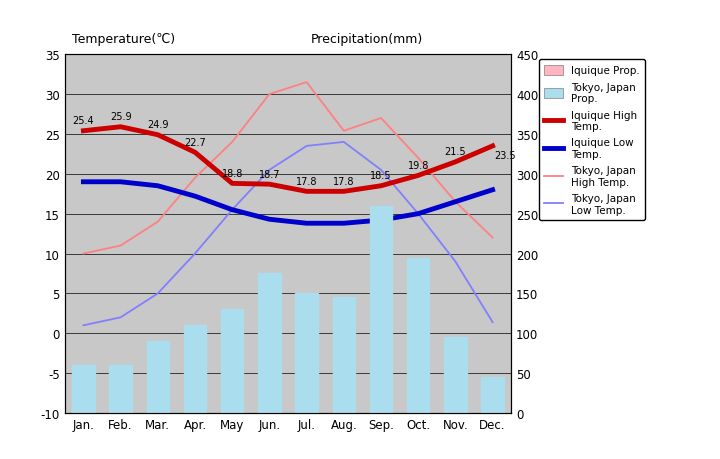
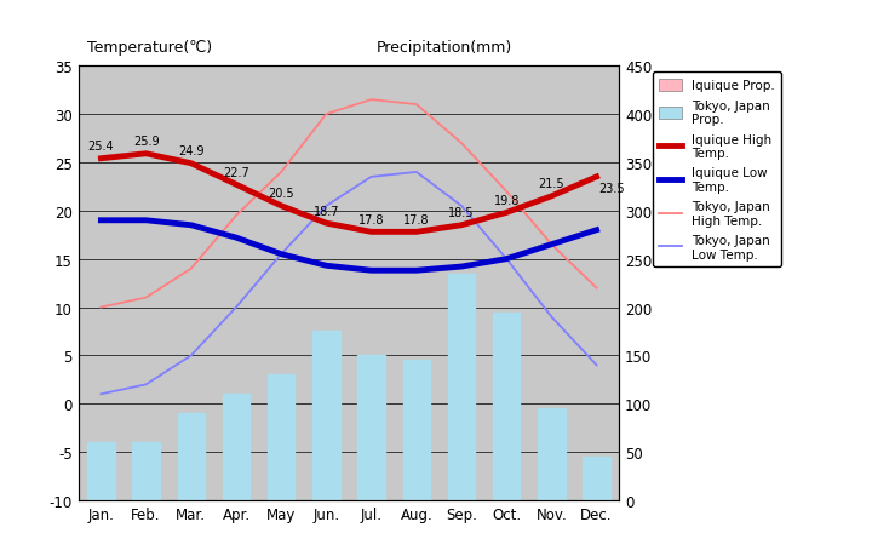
Iquique High Temp./May: 18.8 -> 20.5
Tokyo, Japan High Temp./Aug.: 25.4 -> 31.0
Tokyo, Japan Prop./Sep.: 260 -> 235
Tokyo, Japan Low Temp./Dec.: 1.4 -> 4.0
